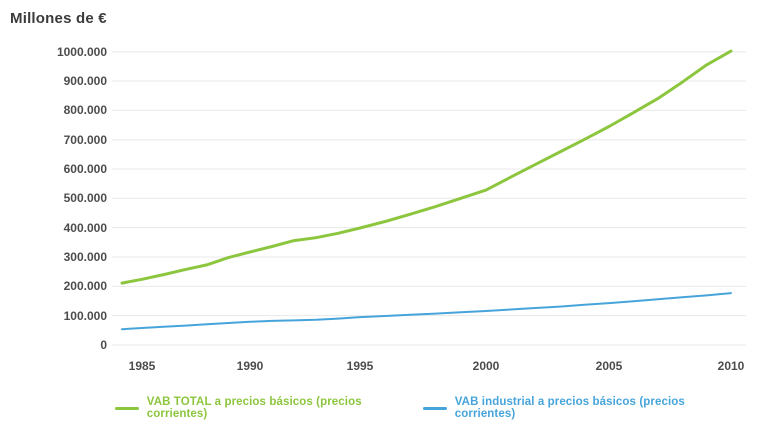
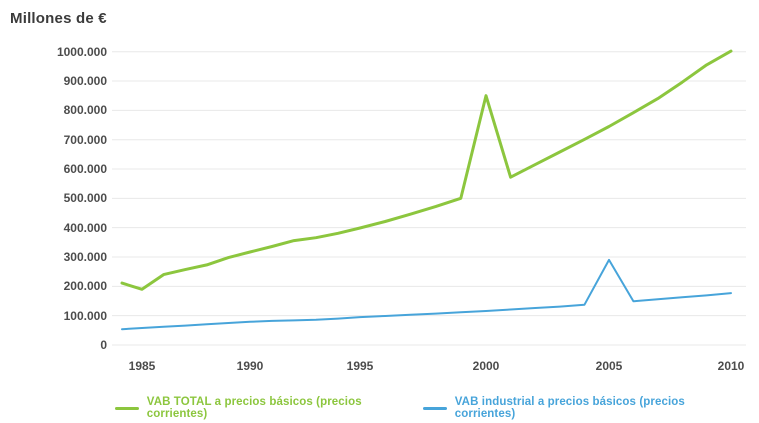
VAB TOTAL a precios básicos (precios corrientes)/1985: 220000 -> 190000
VAB TOTAL a precios básicos (precios corrientes)/2000: 530000 -> 850000
VAB industrial a precios básicos (precios corrientes)/2005: 140000 -> 290000
